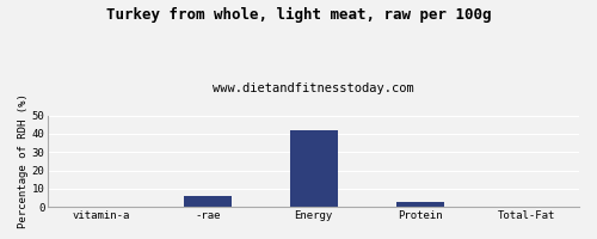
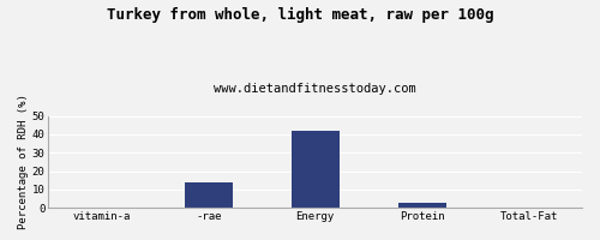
-rae: 6 -> 14
